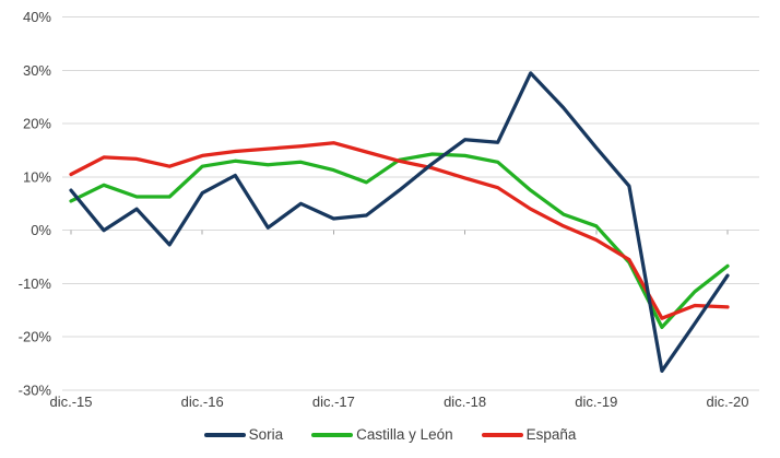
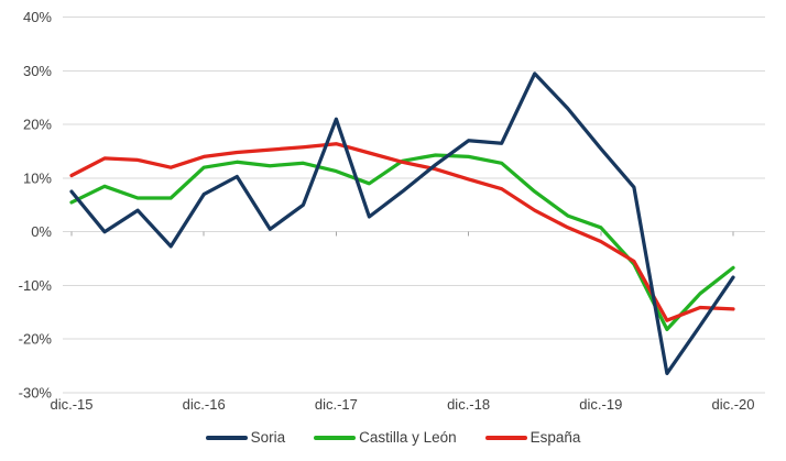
Soria/dic.-17: 2% -> 21%
